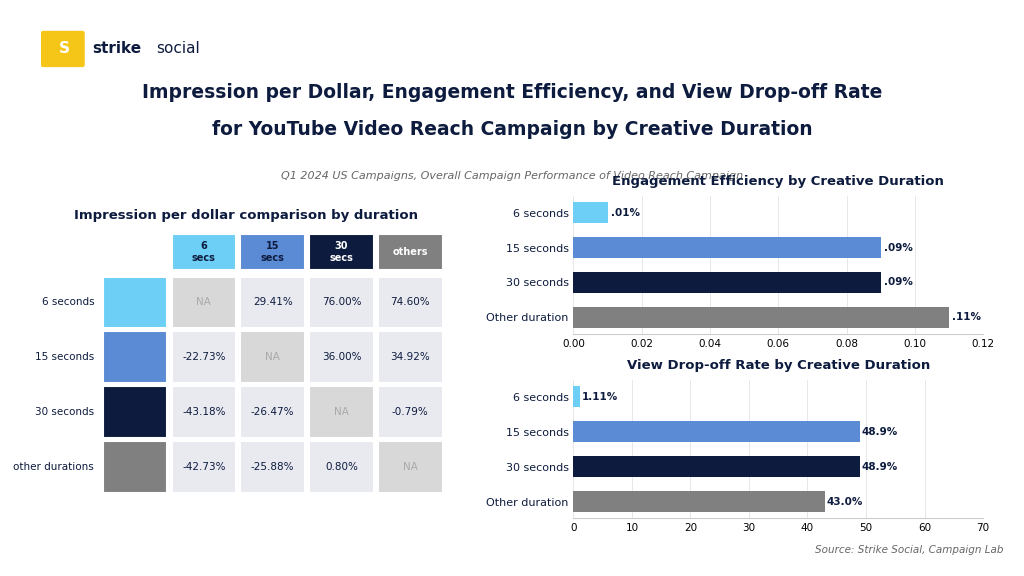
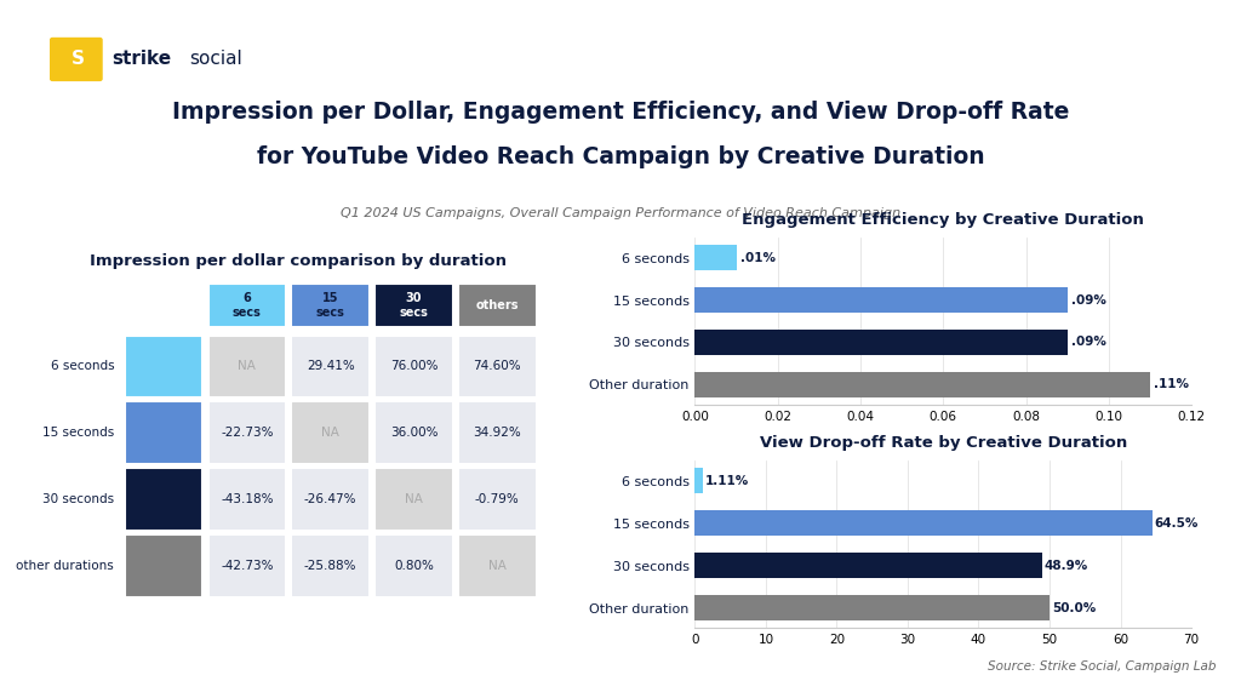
View Drop-off Rate by Creative Duration/15 seconds: 48.9% -> 64.5%
View Drop-off Rate by Creative Duration/Other duration: 43.0% -> 50.0%
